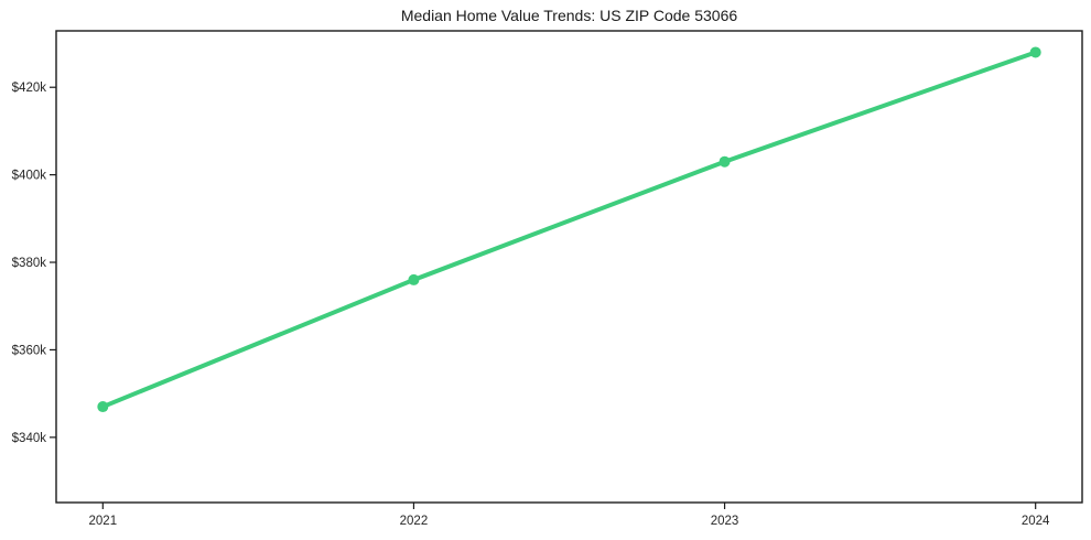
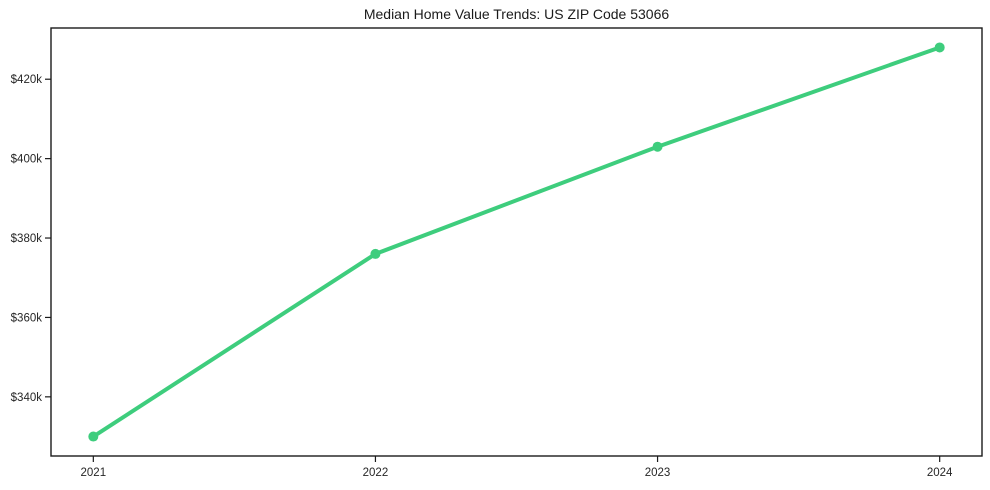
2021: $347k -> $330k
